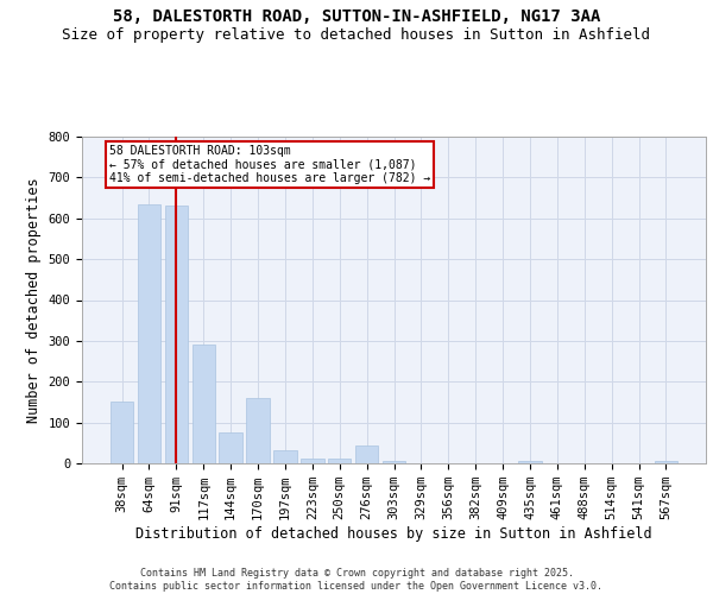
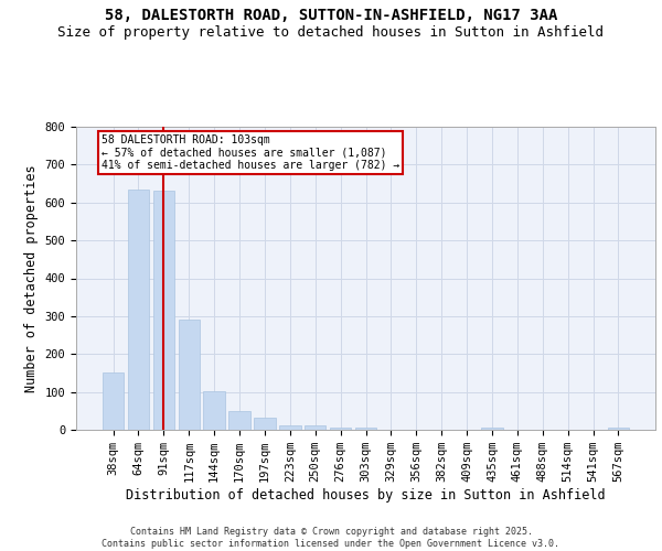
144sqm: 75 -> 103
170sqm: 160 -> 50
276sqm: 45 -> 7
